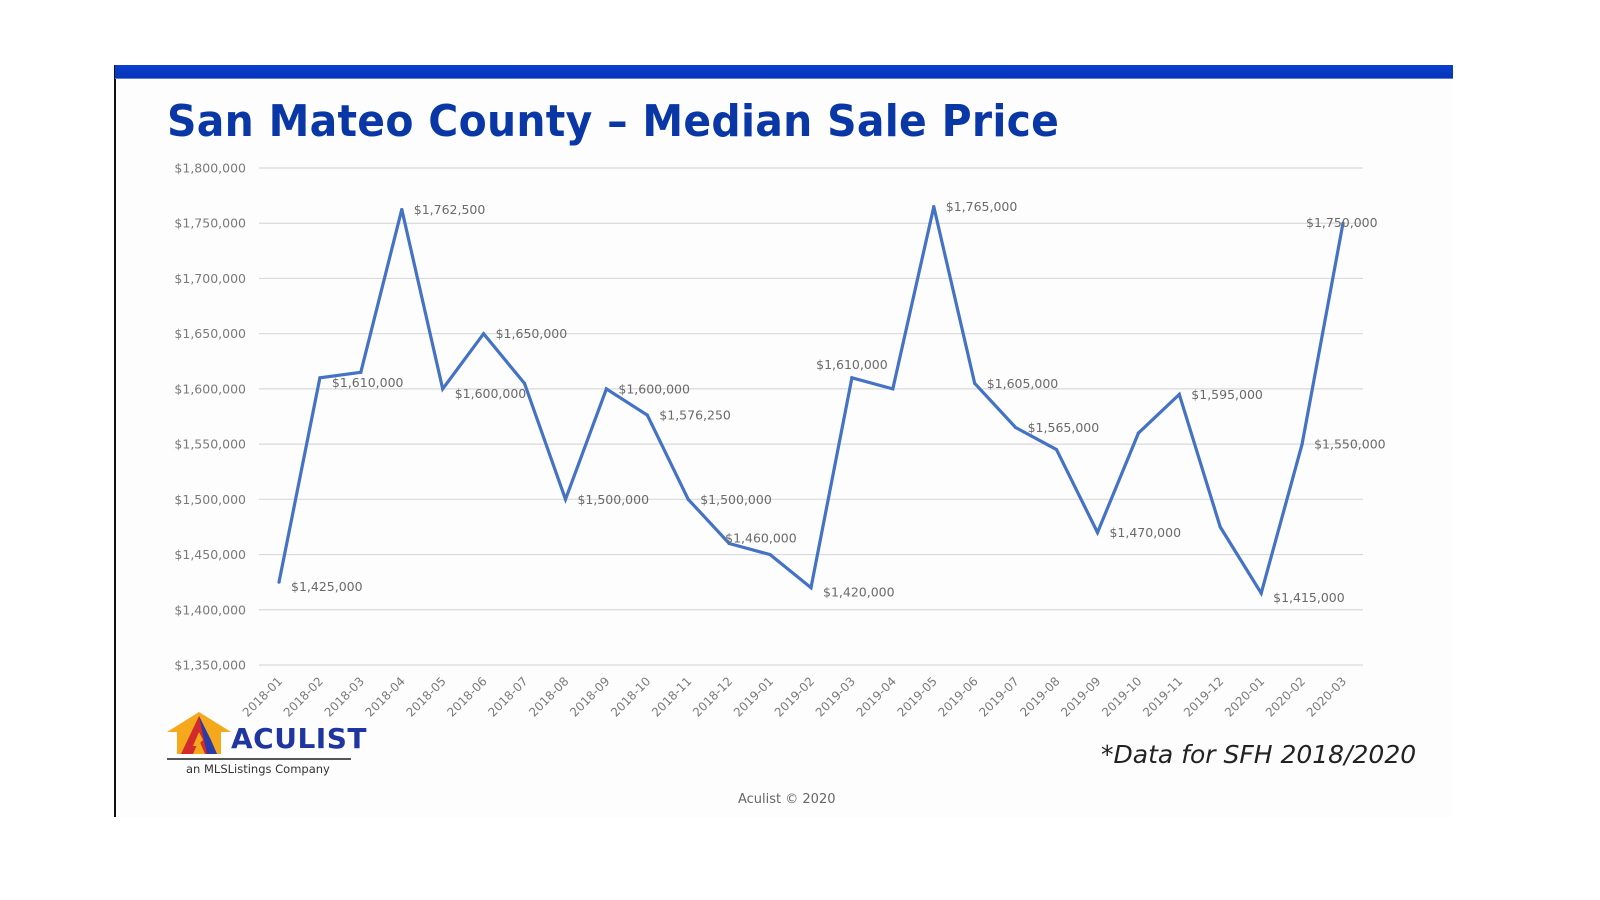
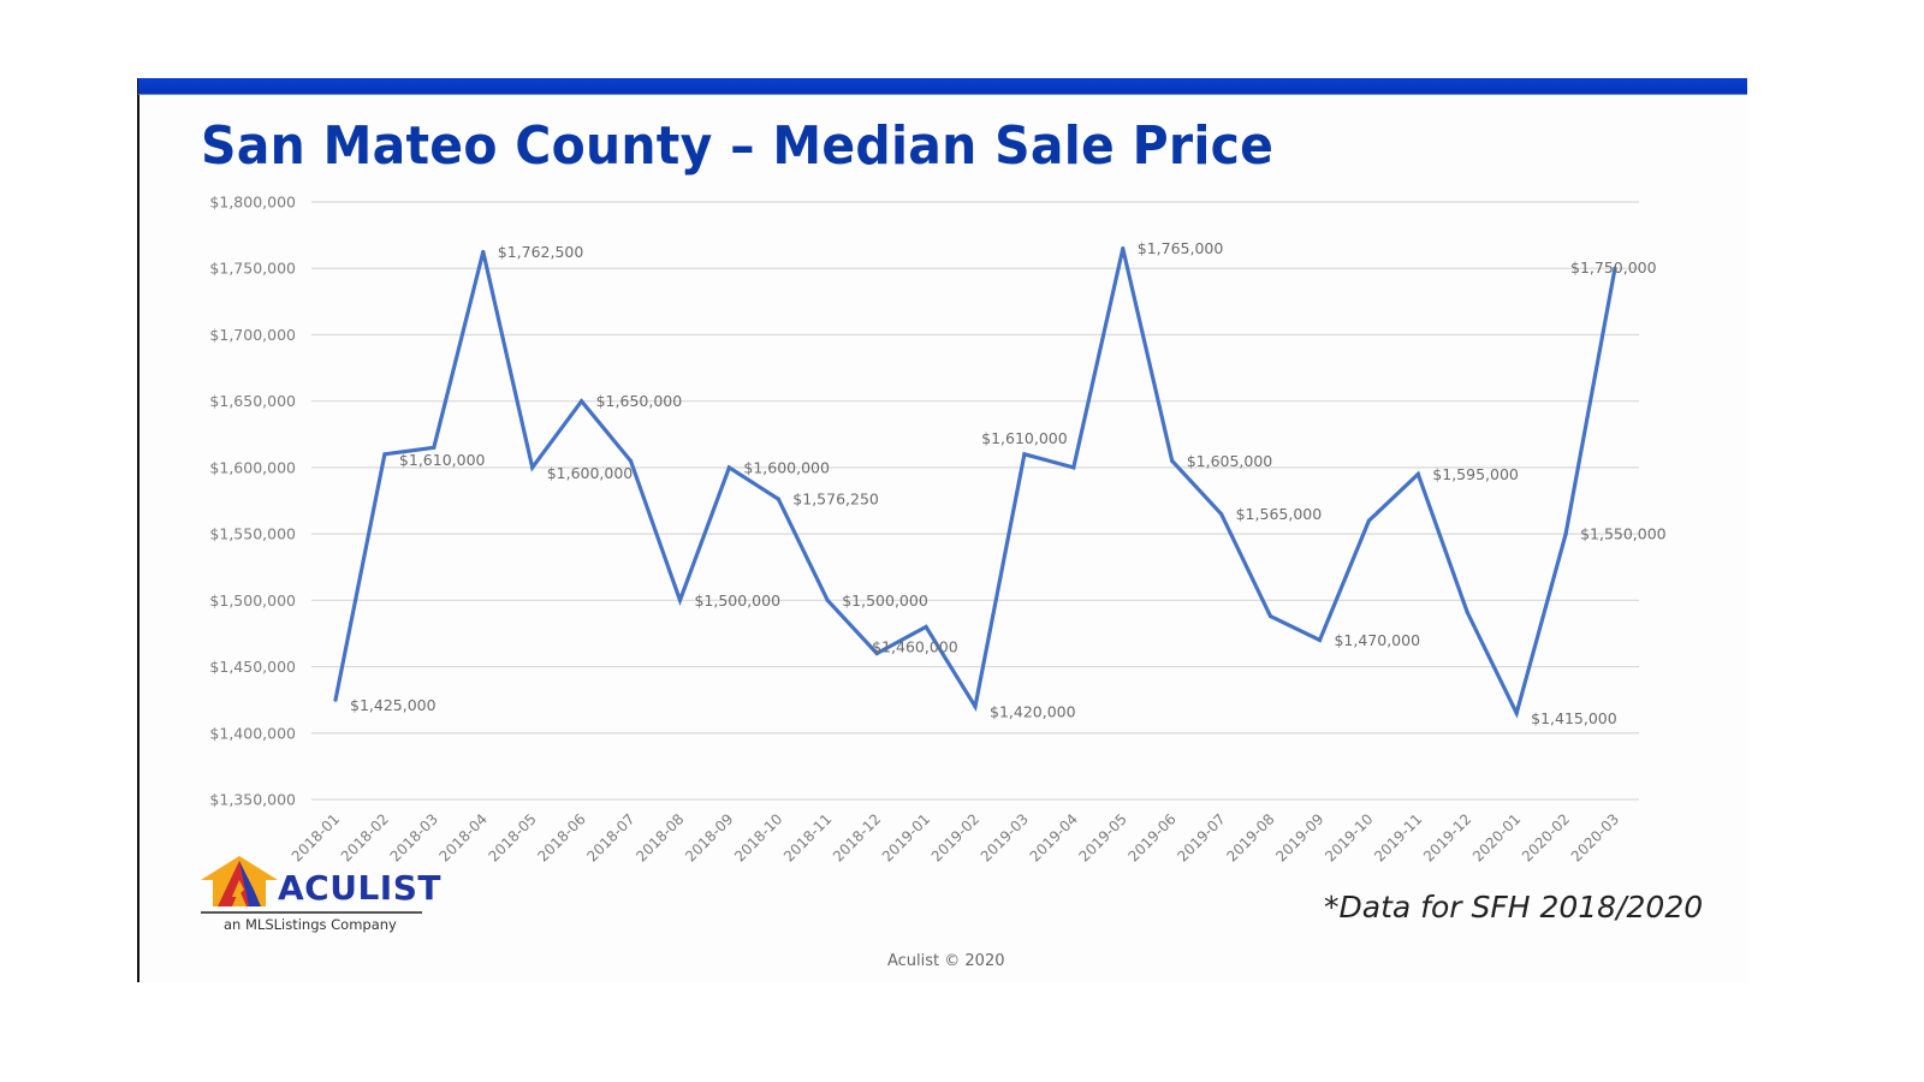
2019-01: $1450000 -> $1480000
2019-08: $1545000 -> $1488000
2019-12: $1475000 -> $1491000
